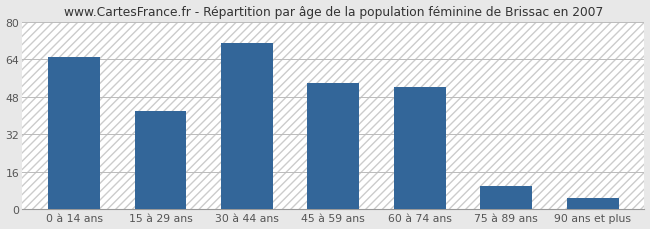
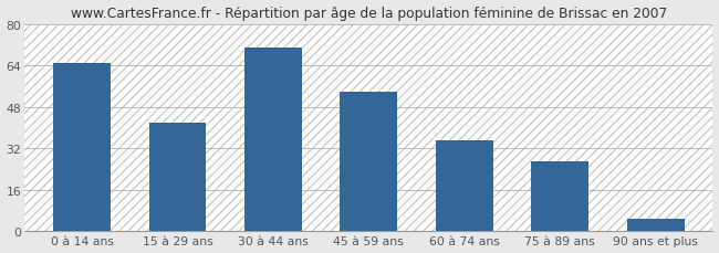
60 à 74 ans: 52 -> 35
75 à 89 ans: 10 -> 27
